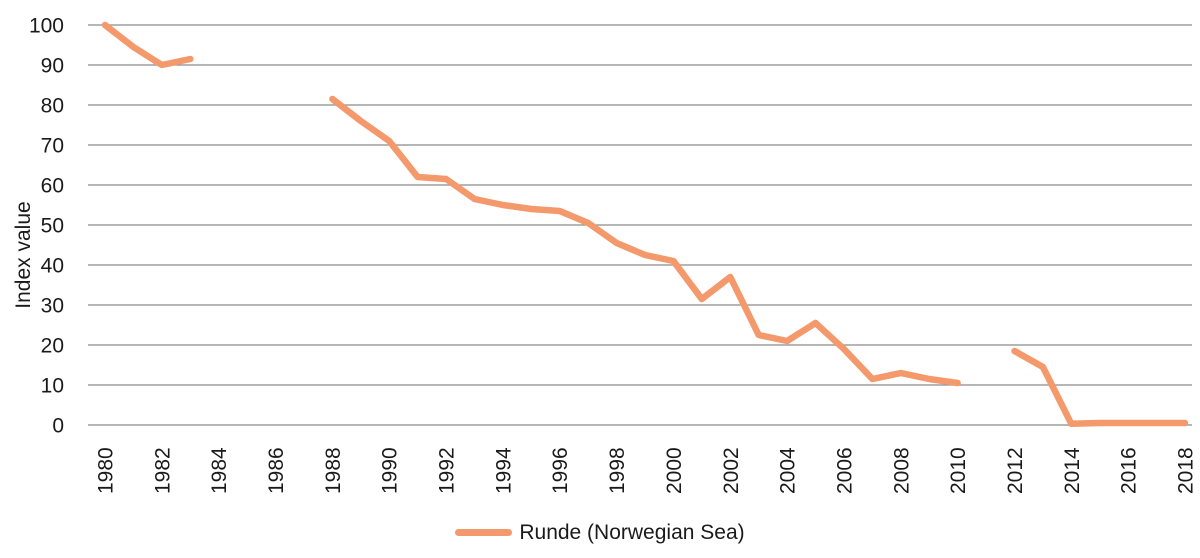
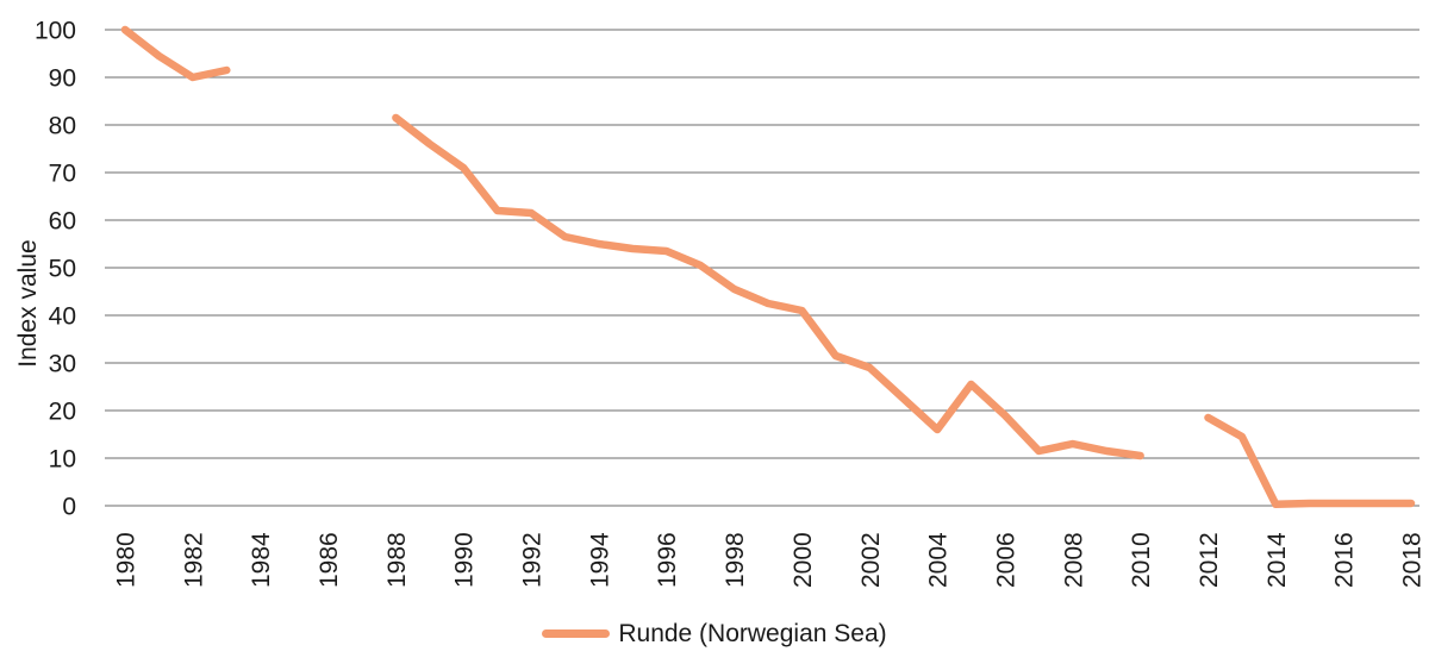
2002: 37 -> 29
2004: 21 -> 16
